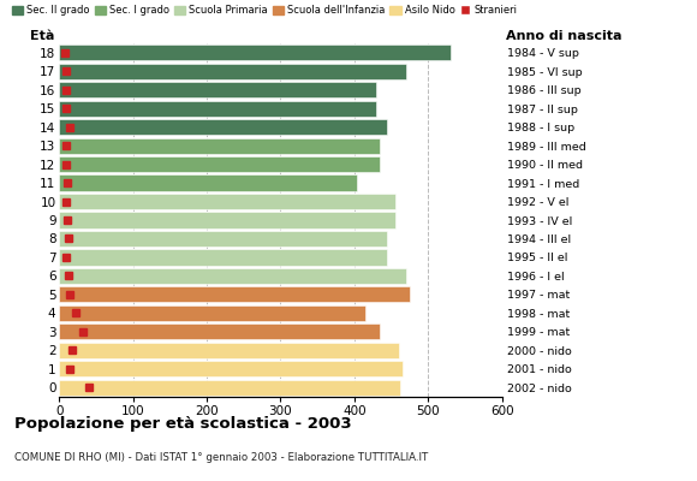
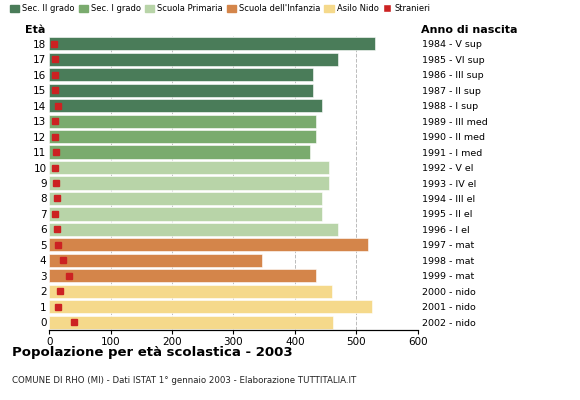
11: 403 -> 424
5: 475 -> 520
4: 415 -> 346
1: 465 -> 526
